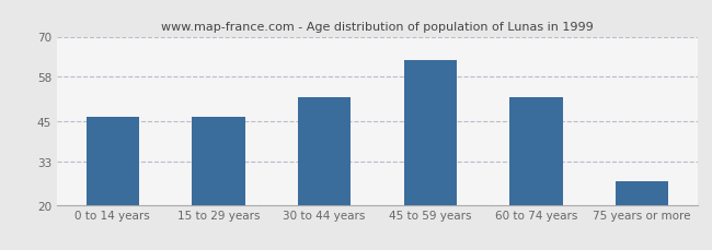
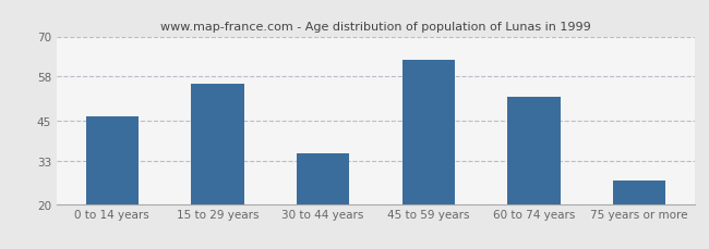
15 to 29 years: 46 -> 56
30 to 44 years: 52 -> 35
